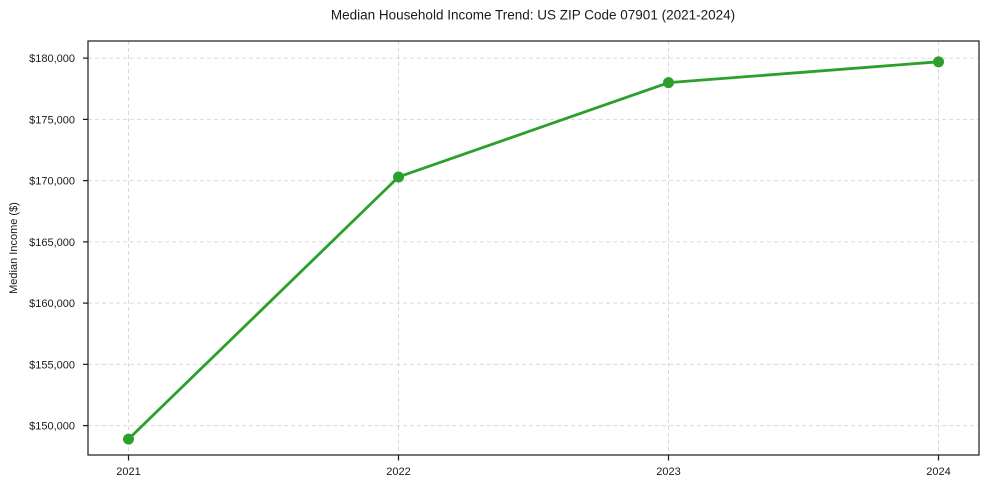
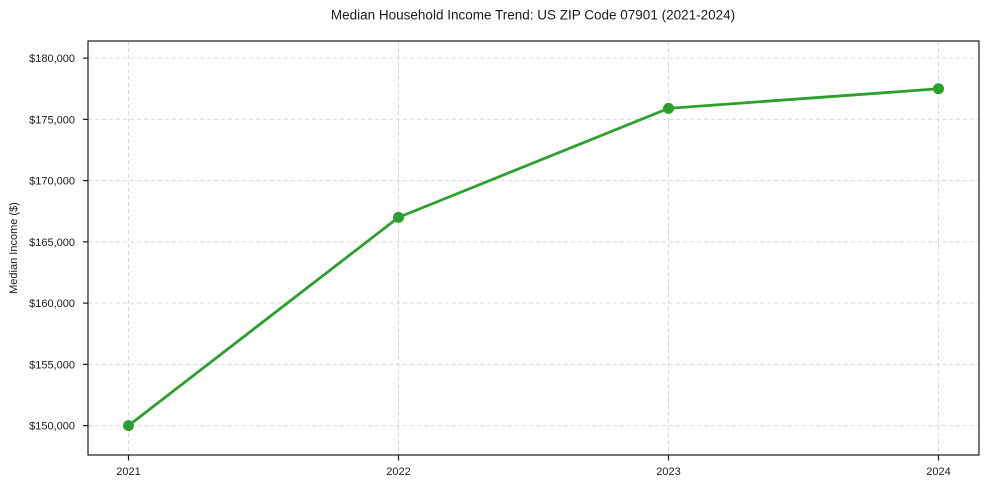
2021: $148900 -> $150000
2022: $170300 -> $167000
2023: $178000 -> $175900
2024: $179700 -> $177500
